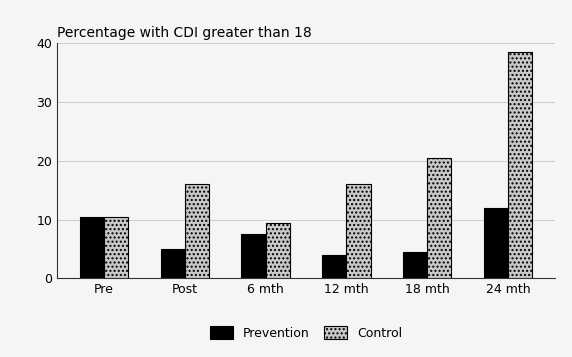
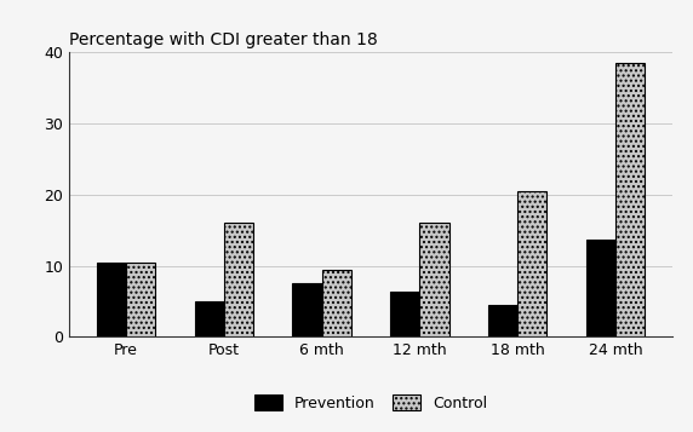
Prevention/12 mth: 4.0 -> 6.4
Prevention/24 mth: 12.0 -> 13.6
